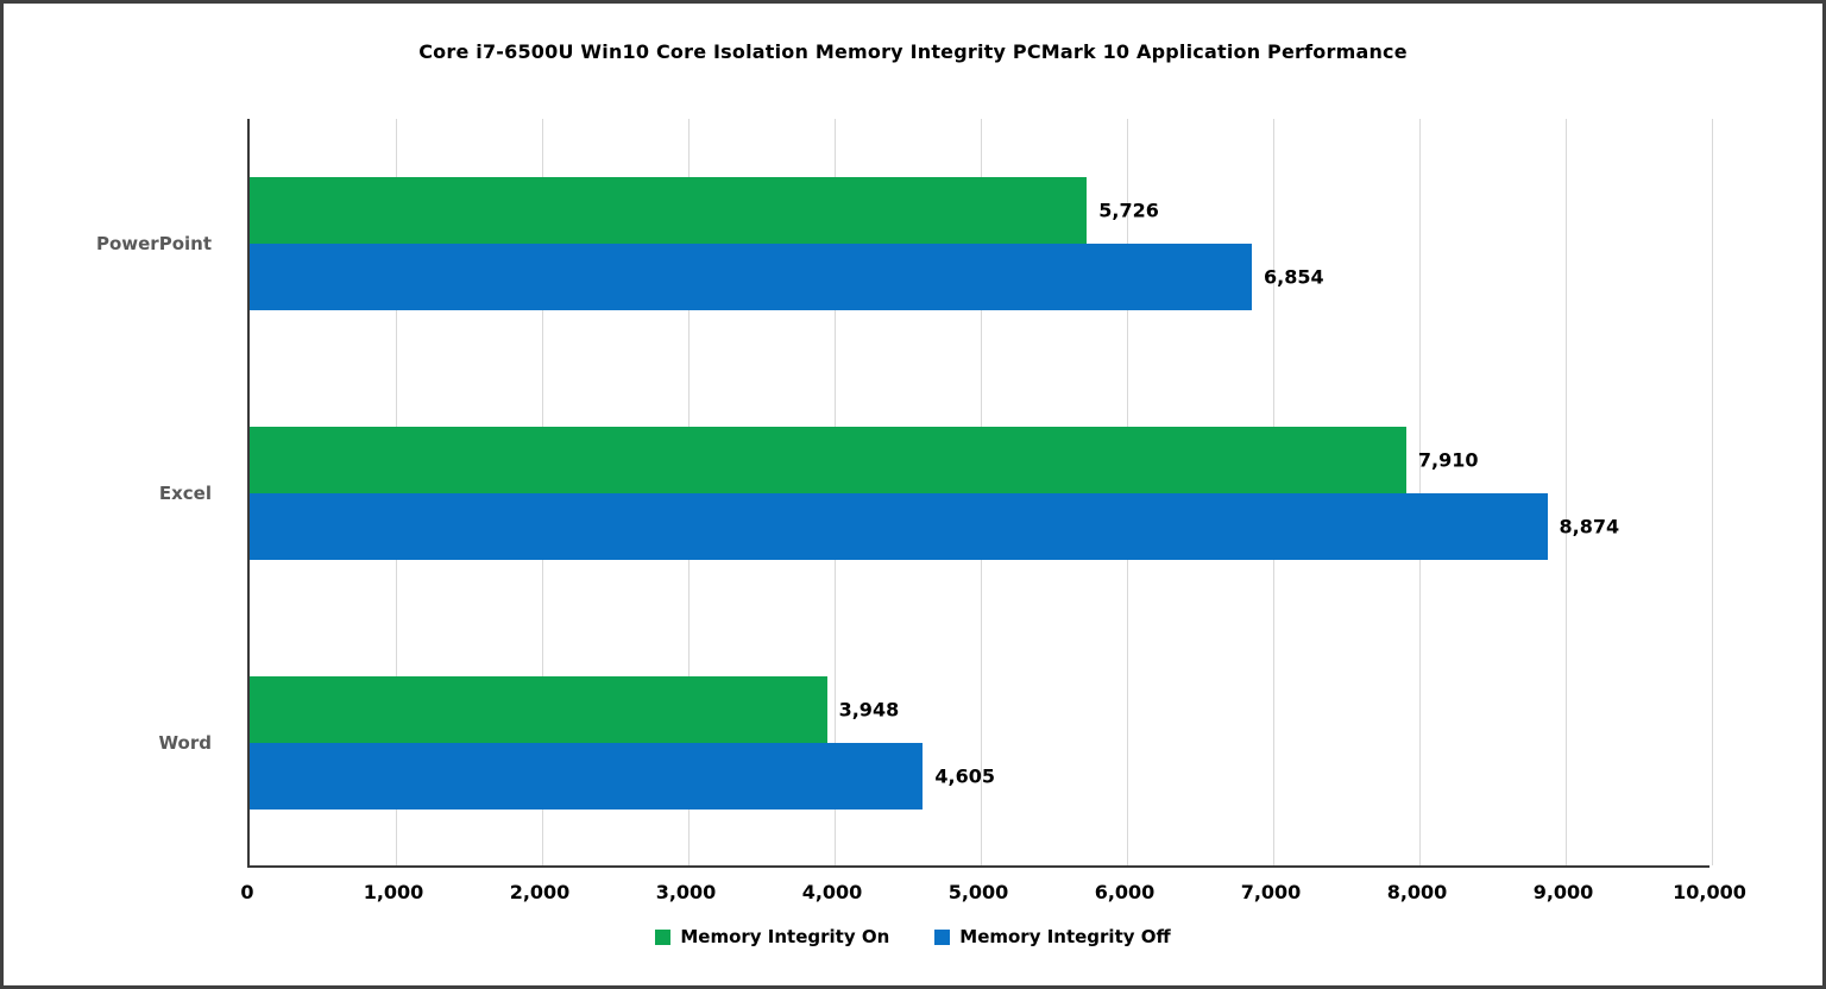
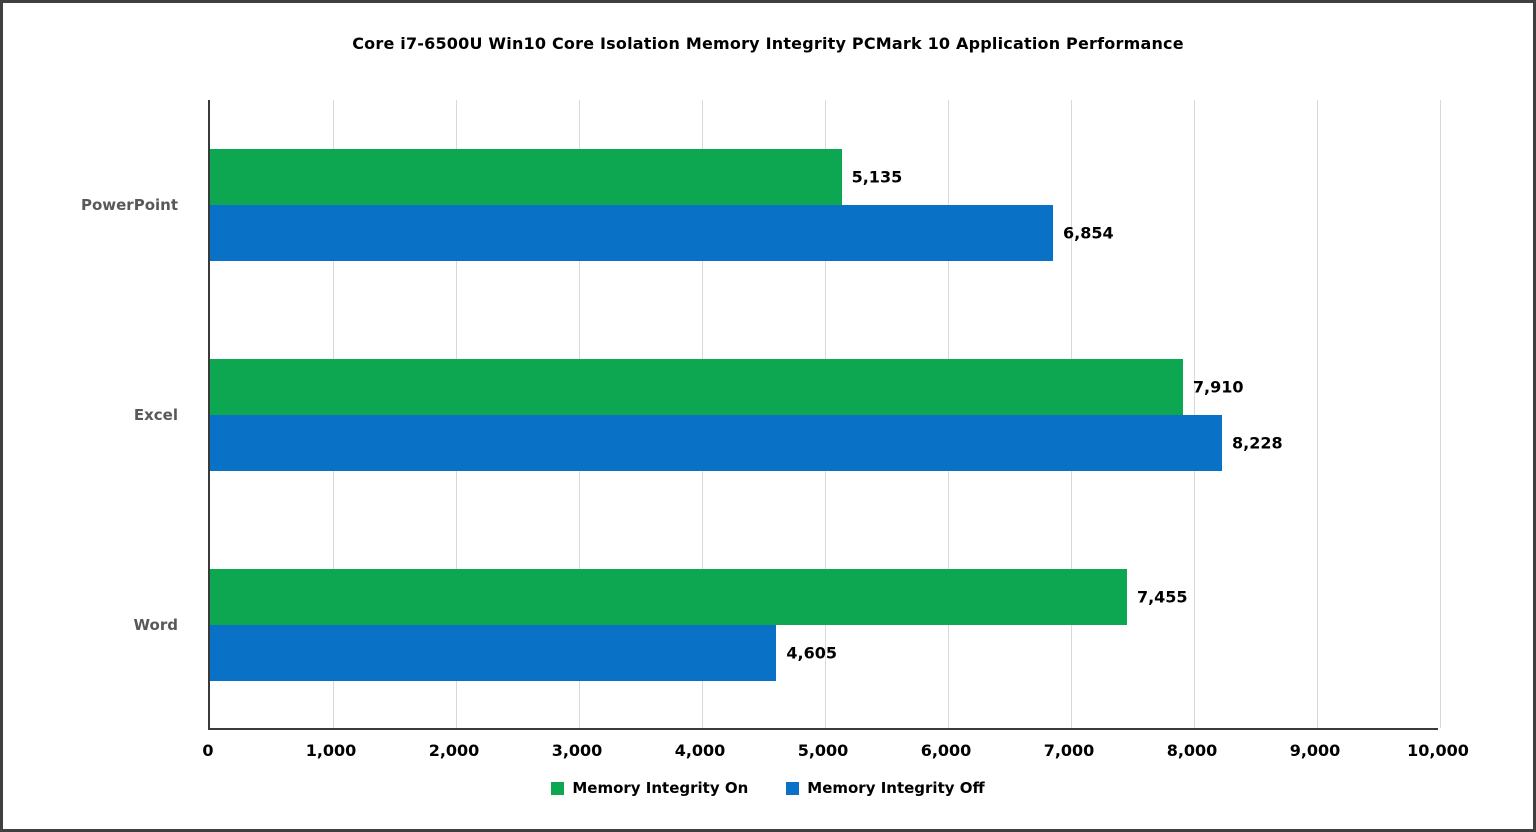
Memory Integrity On/PowerPoint: 5,726 -> 5,135
Memory Integrity Off/Excel: 8,874 -> 8,228
Memory Integrity On/Word: 3,948 -> 7,455
